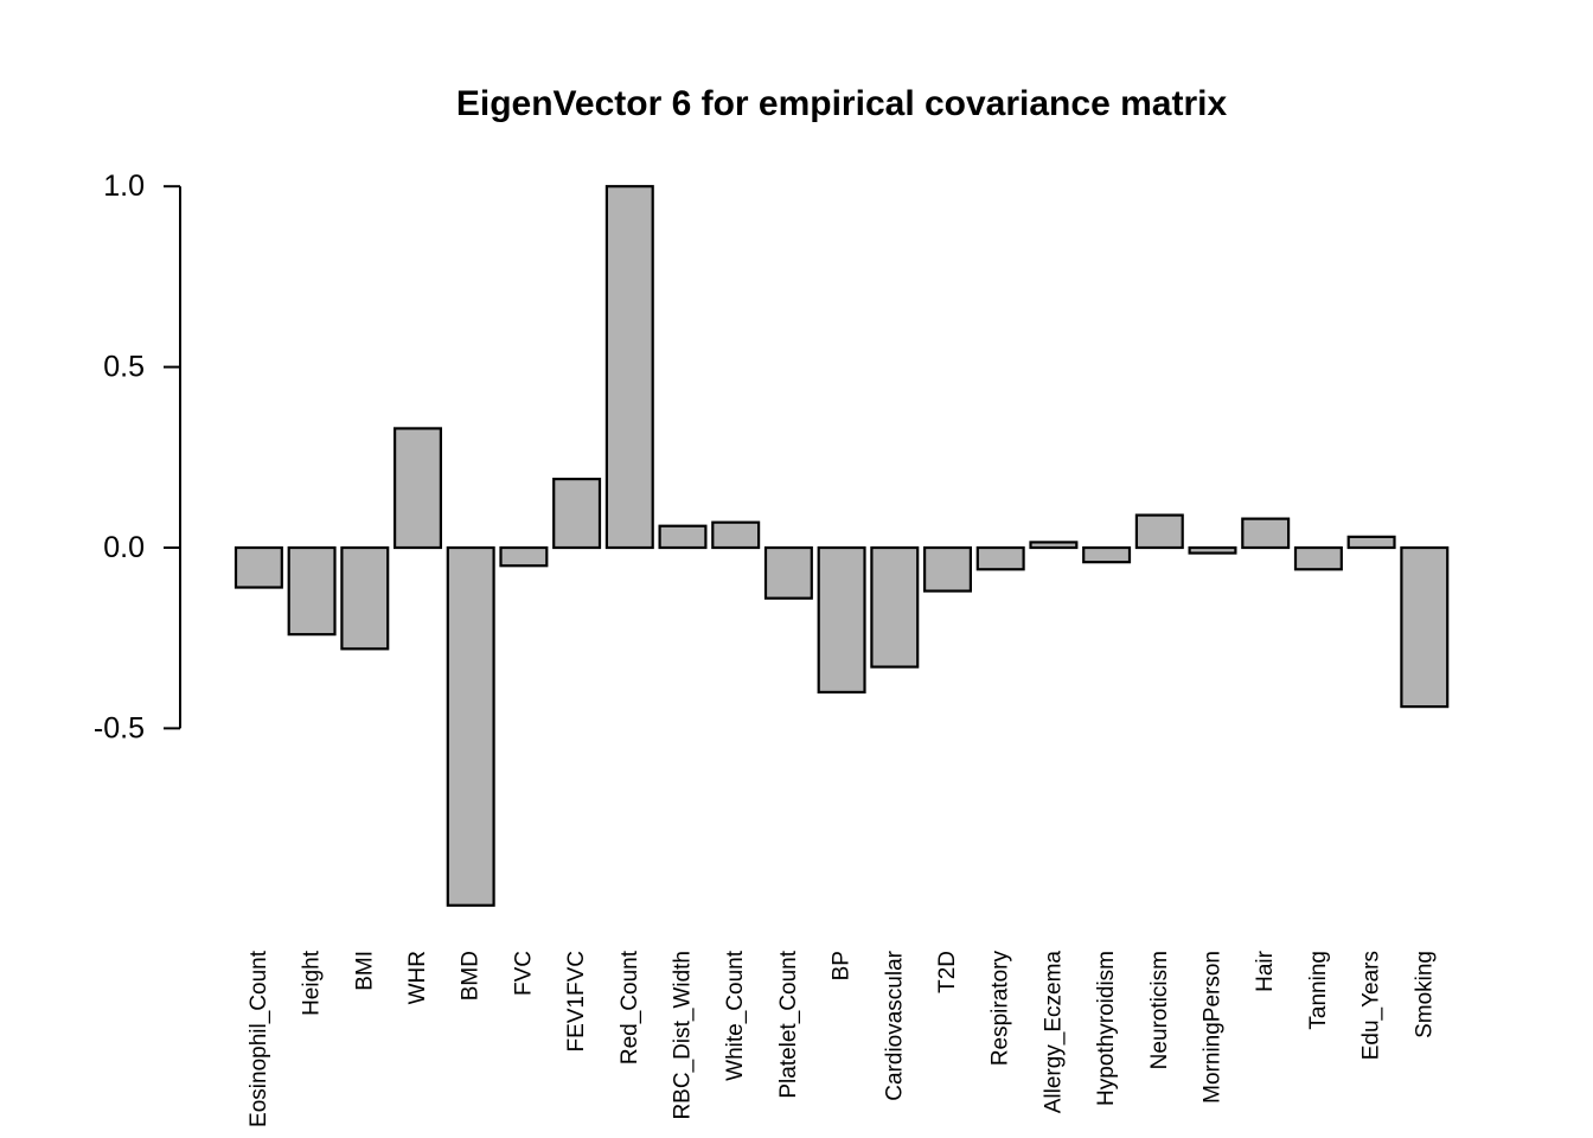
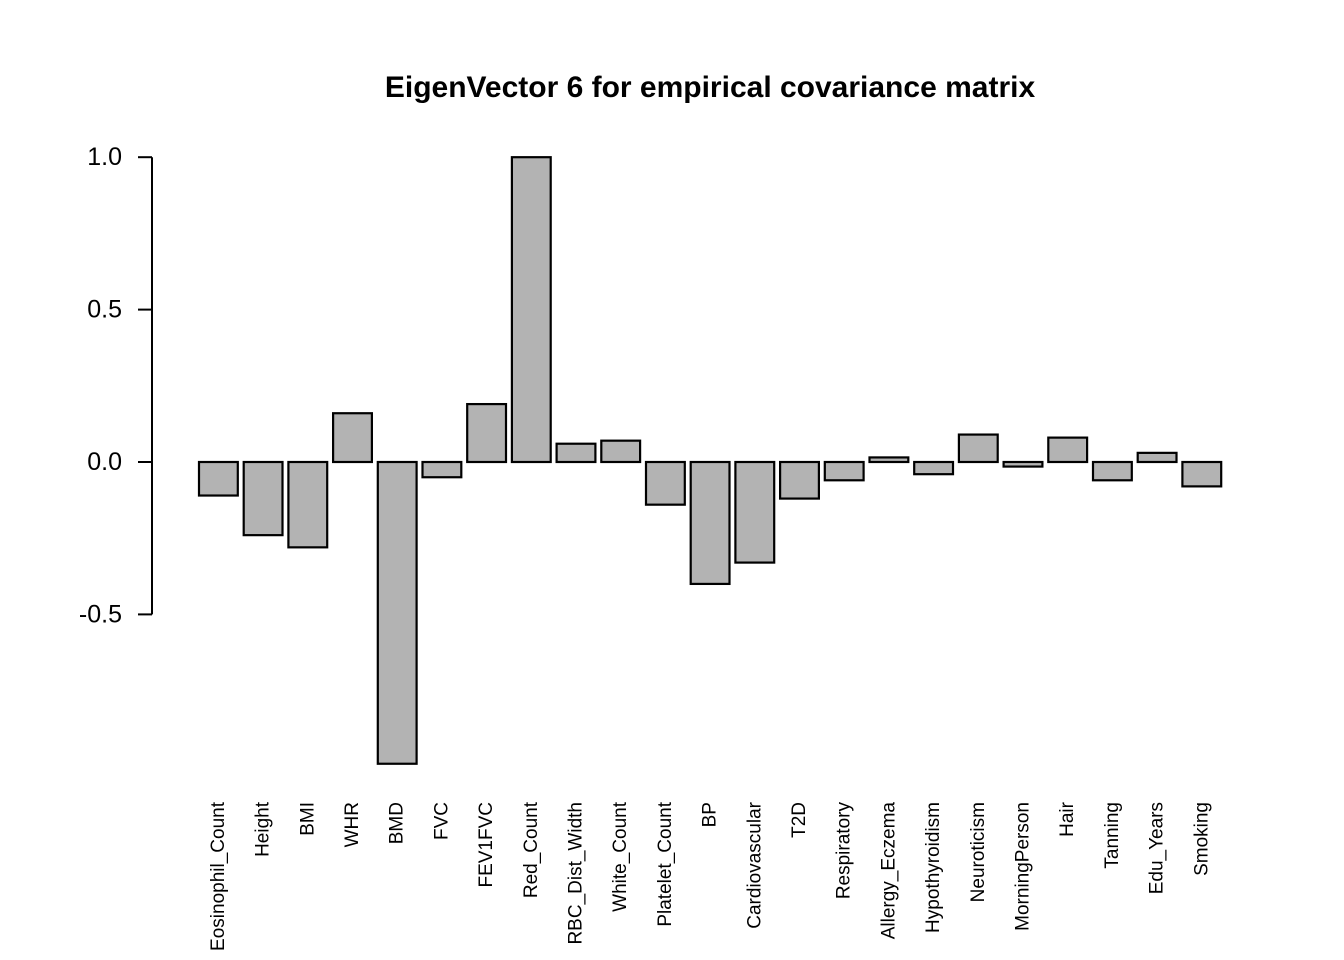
WHR: 0.33 -> 0.16
Smoking: -0.44 -> -0.08
